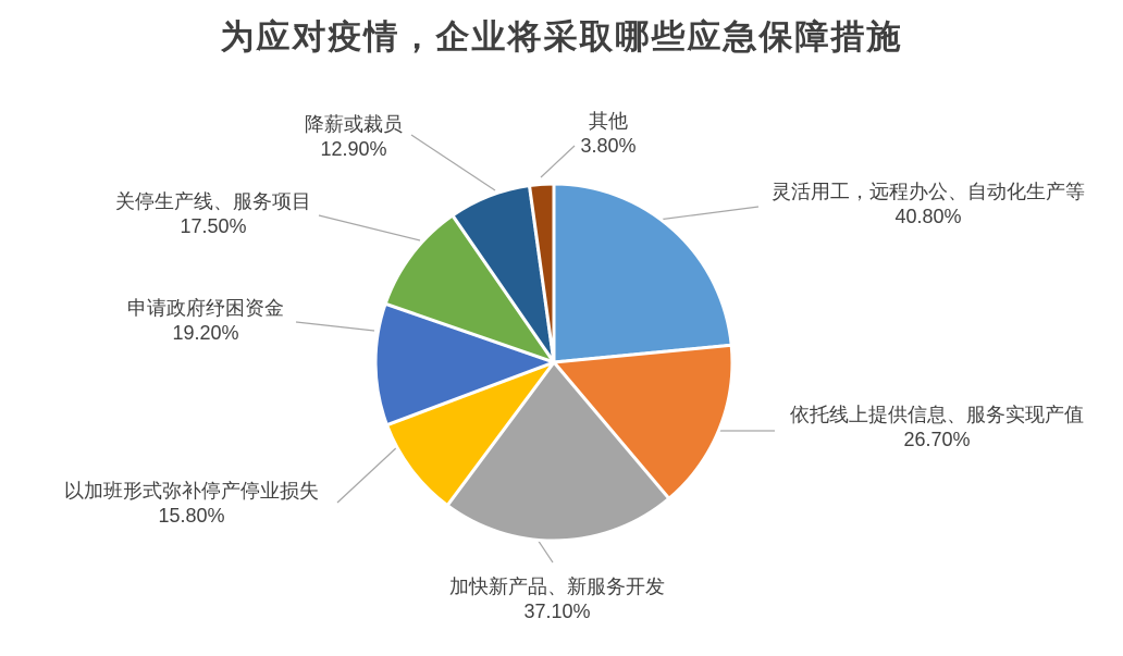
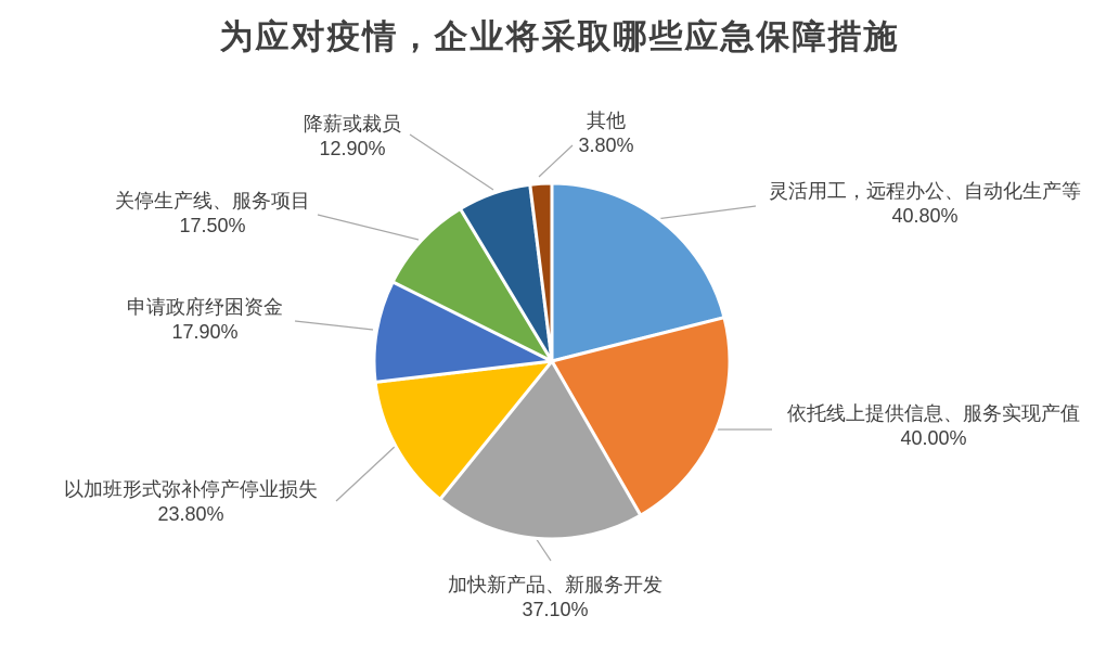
依托线上提供信息、服务实现产值: 26.70% -> 40.00%
以加班形式弥补停产停业损失: 15.80% -> 23.80%
申请政府纾困资金: 19.20% -> 17.90%
